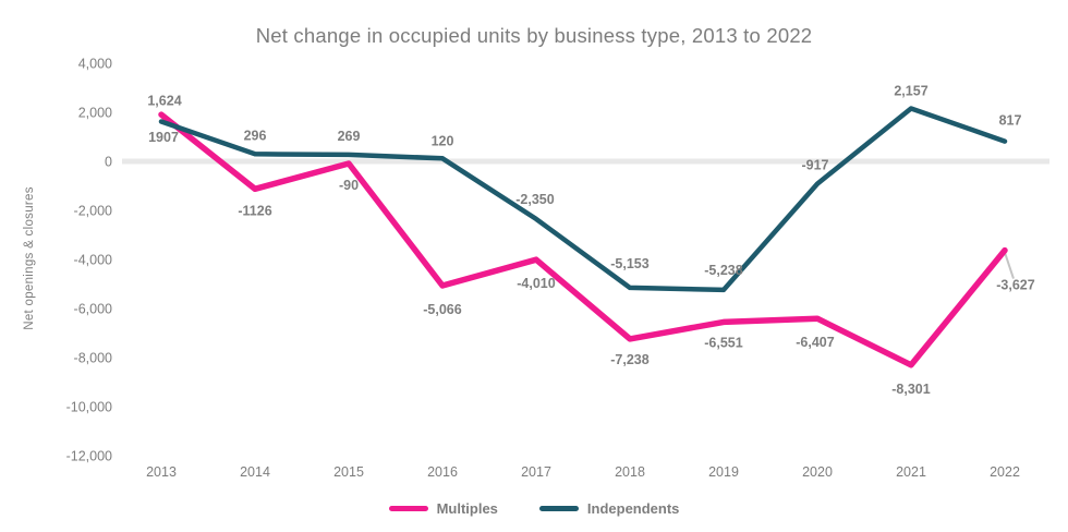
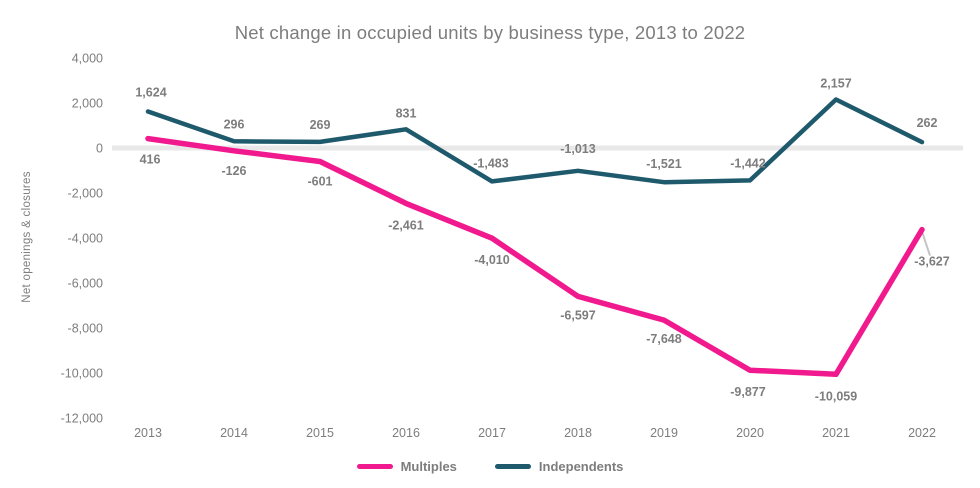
Multiples/2013: 1907 -> 416
Multiples/2014: -1126 -> -126
Multiples/2015: -90 -> -601
Multiples/2016: -5,066 -> -2,461
Independents/2016: 120 -> 831
Independents/2017: -2,350 -> -1,483
Multiples/2018: -7,238 -> -6,597
Independents/2018: -5,153 -> -1,013
Multiples/2019: -6,551 -> -7,648
Independents/2019: -5,238 -> -1,521
Multiples/2020: -6,407 -> -9,877
Independents/2020: -917 -> -1,442
Multiples/2021: -8,301 -> -10,059
Independents/2022: 817 -> 262
